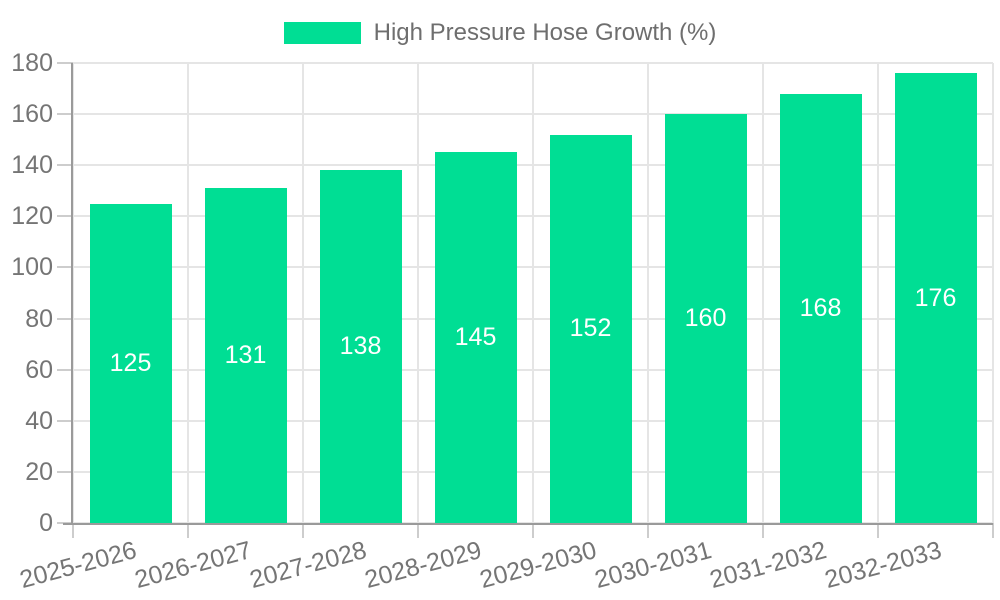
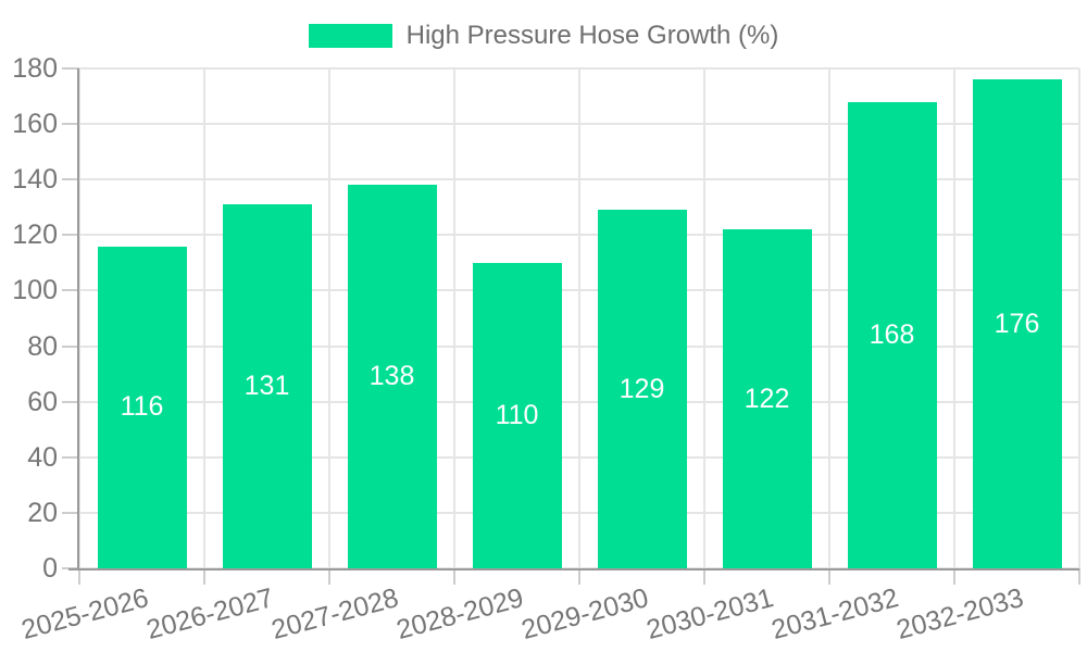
2025-2026: 125 -> 116
2028-2029: 145 -> 110
2029-2030: 152 -> 129
2030-2031: 160 -> 122
